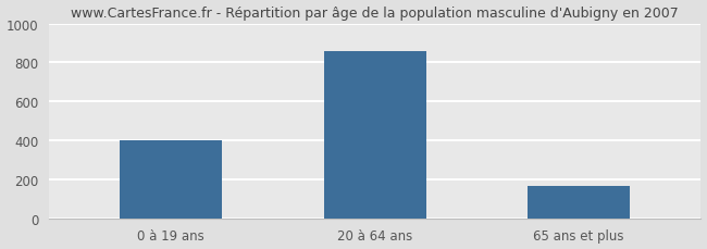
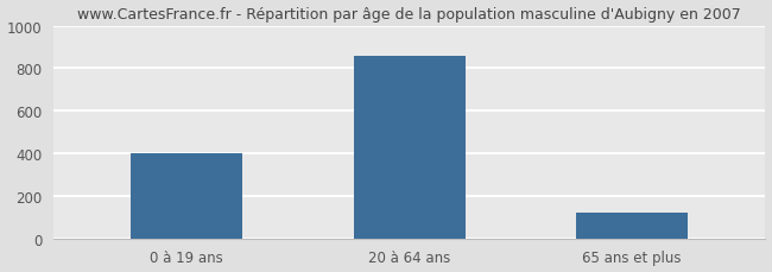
65 ans et plus: 160 -> 120
